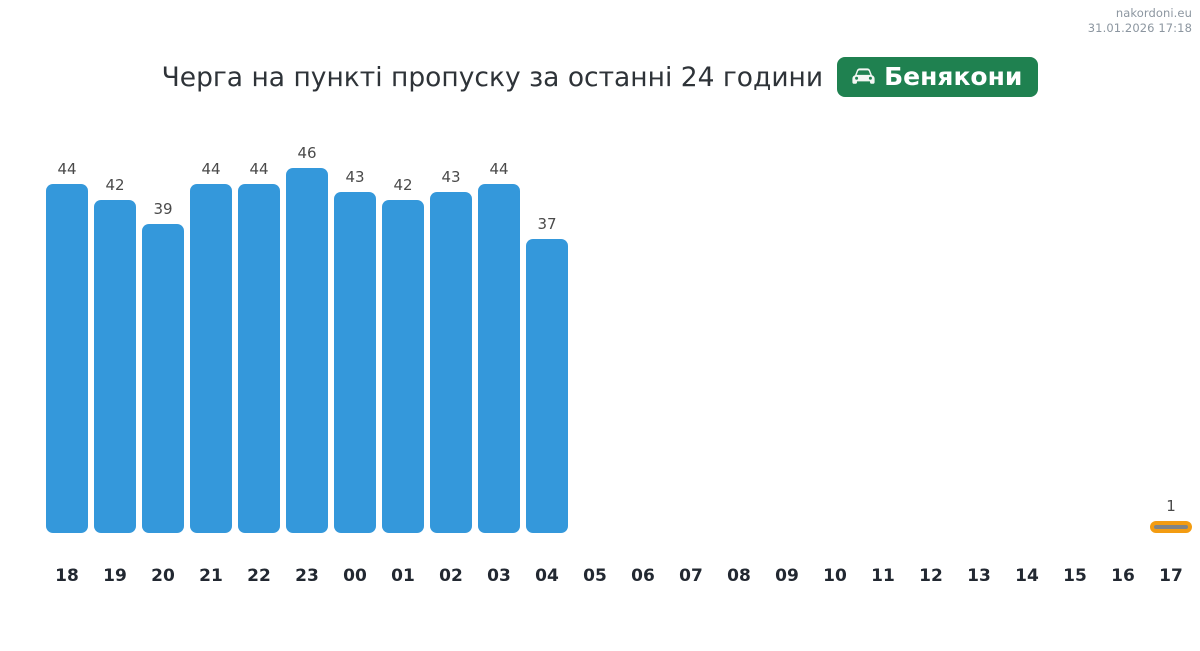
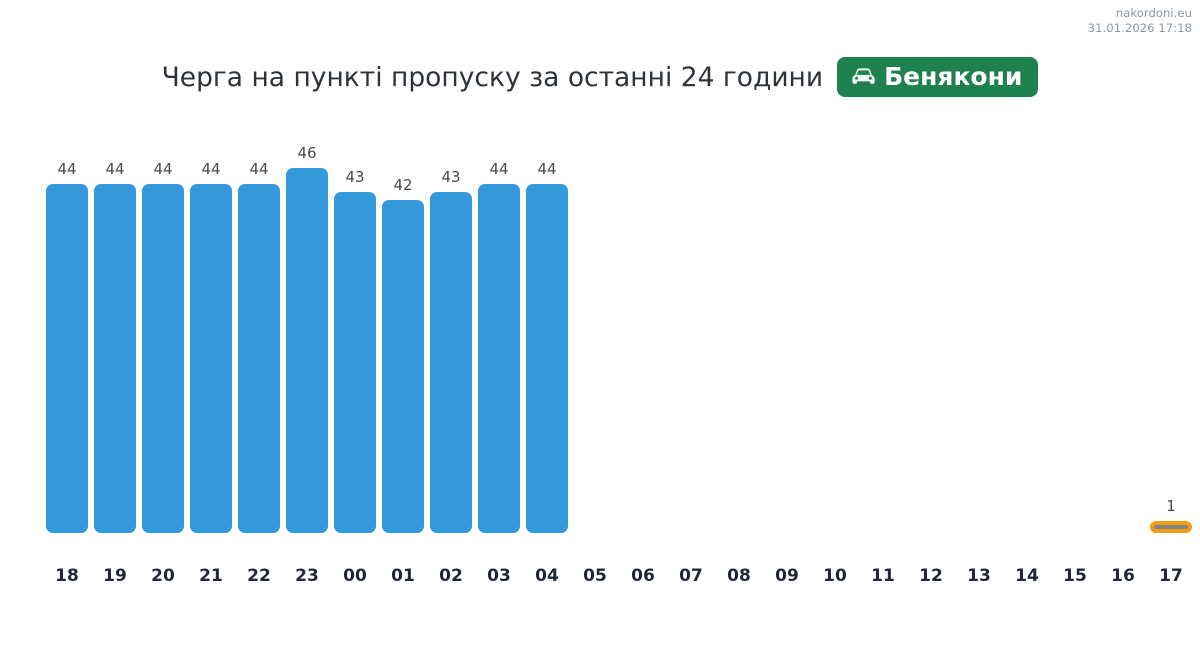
19: 42 -> 44
20: 39 -> 44
04: 37 -> 44
